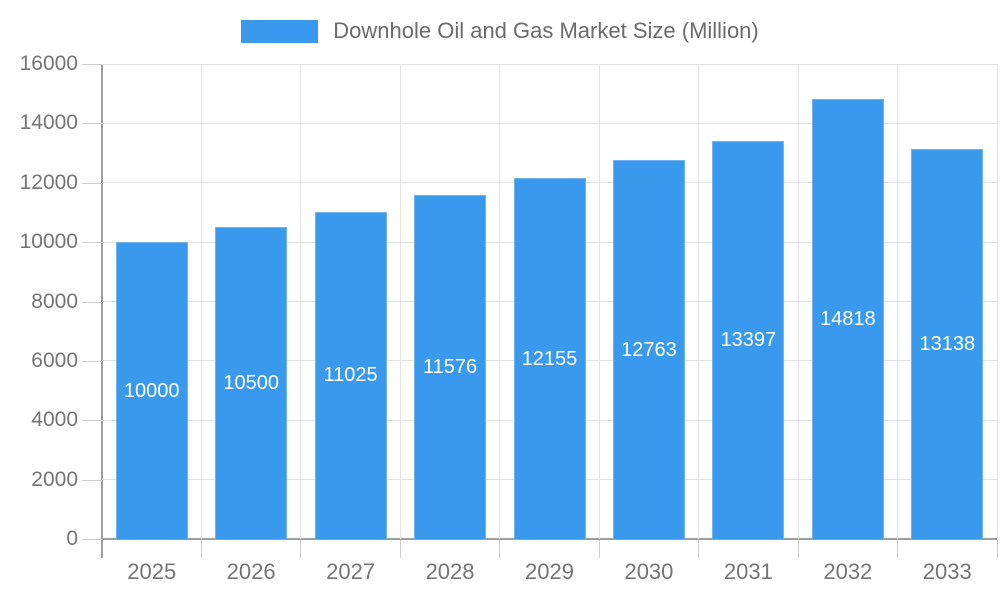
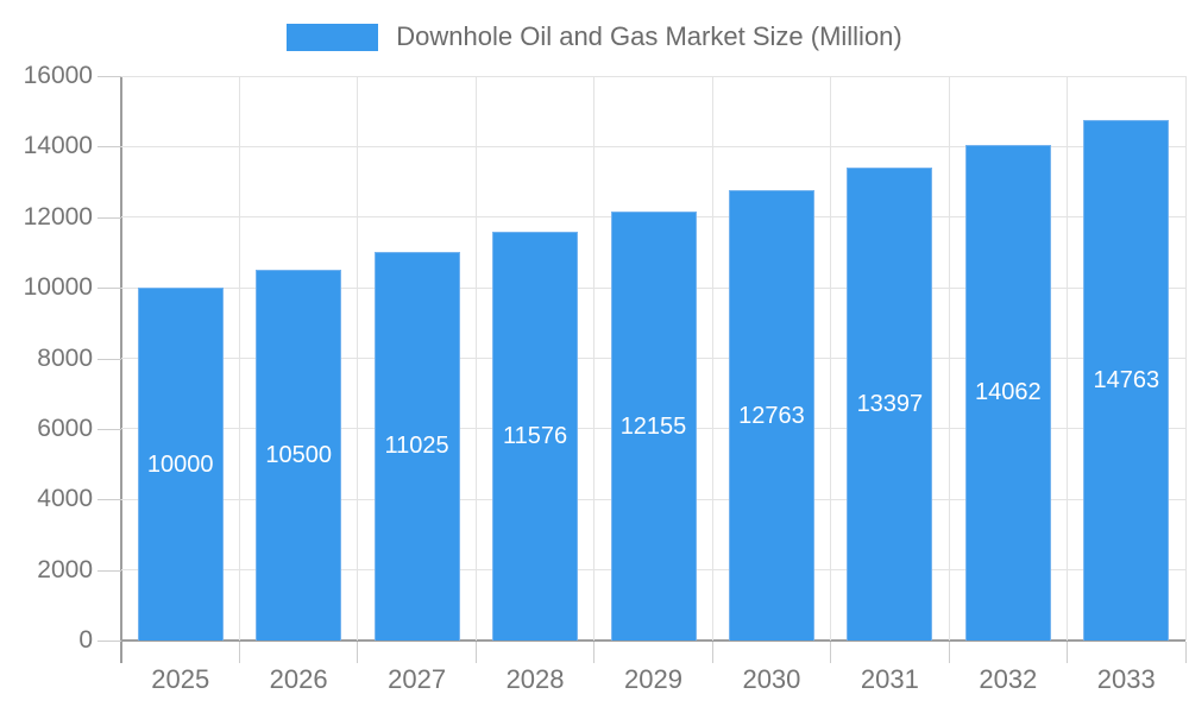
2032: 14818 -> 14062
2033: 13138 -> 14763
